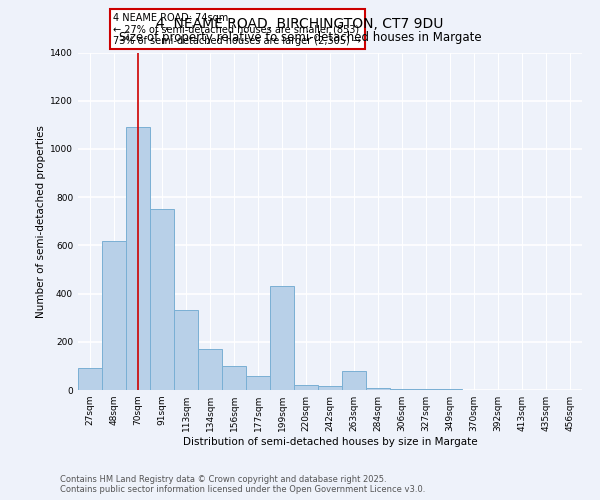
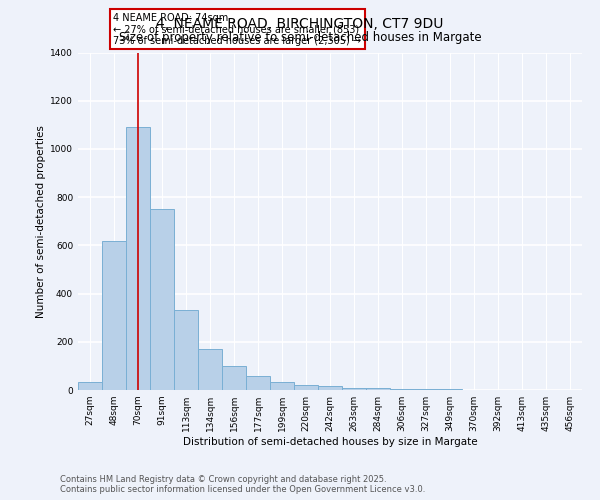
27sqm: 90 -> 35
199sqm: 430 -> 35
263sqm: 80 -> 10
